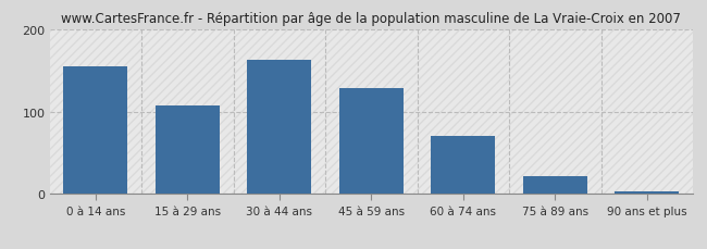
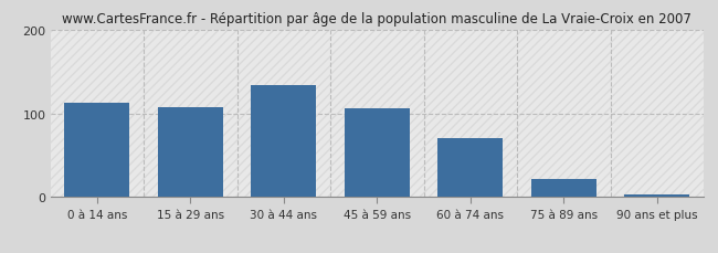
0 à 14 ans: 155 -> 112
30 à 44 ans: 163 -> 134
45 à 59 ans: 128 -> 106
